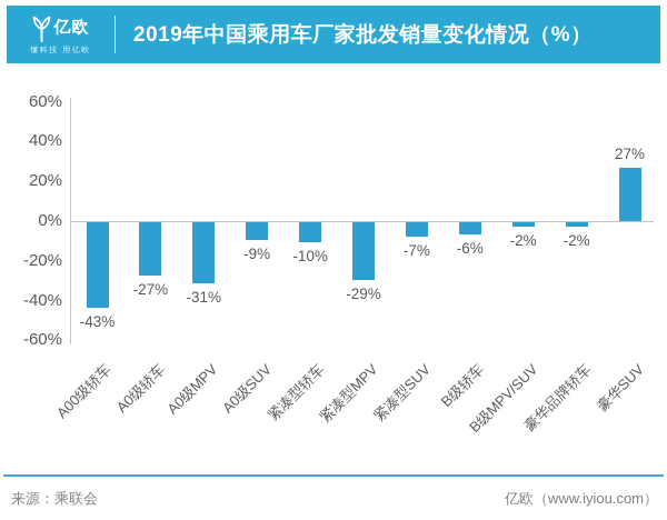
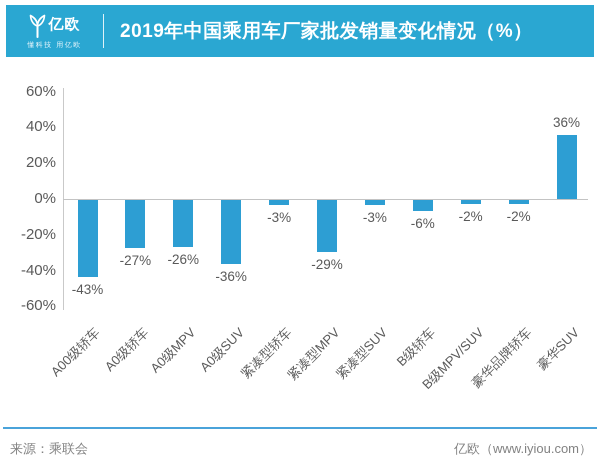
A0级MPV: -31% -> -26%
A0级SUV: -9% -> -36%
紧凑型轿车: -10% -> -3%
紧凑型SUV: -7% -> -3%
豪华SUV: 27% -> 36%
